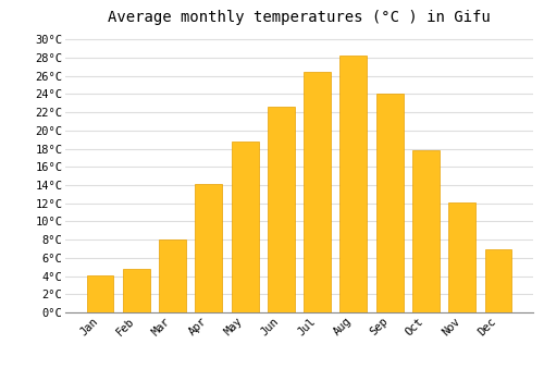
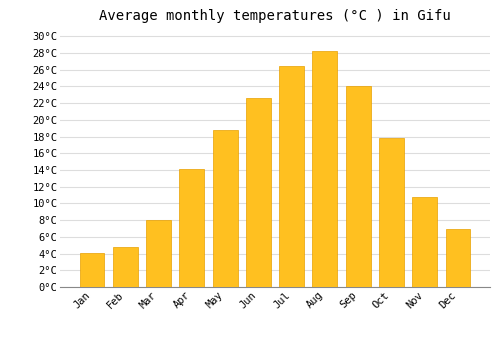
Nov: 12.1°C -> 10.8°C
